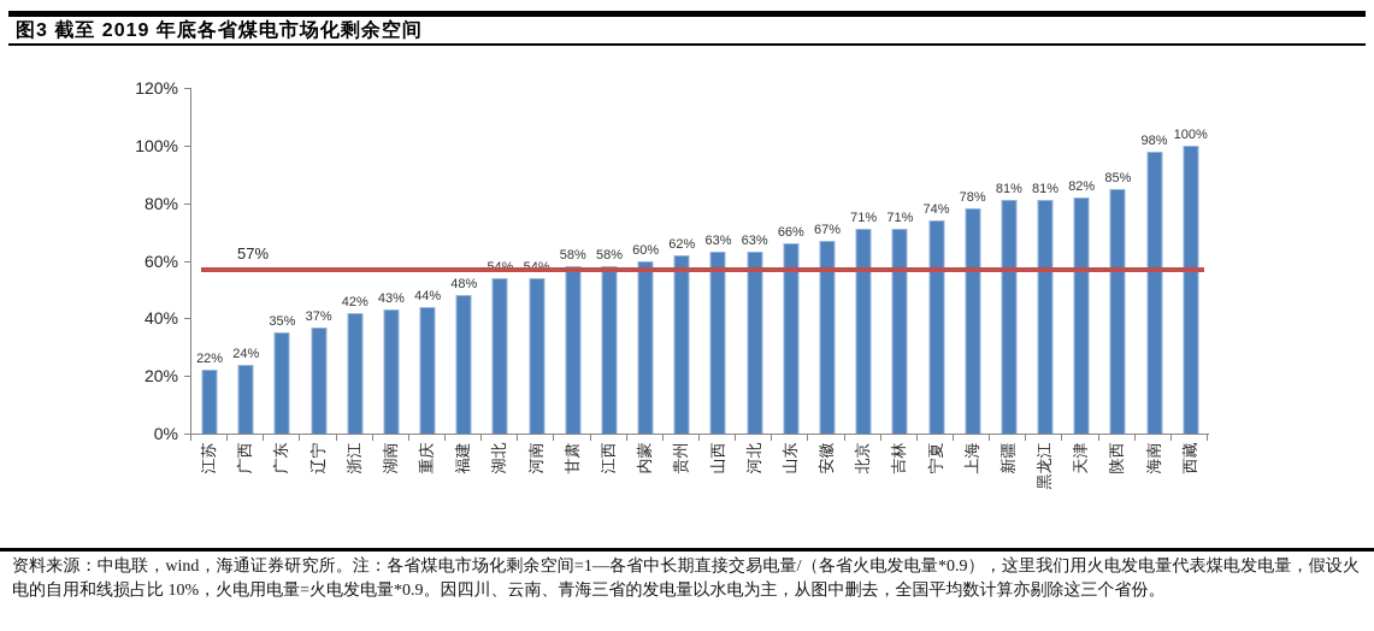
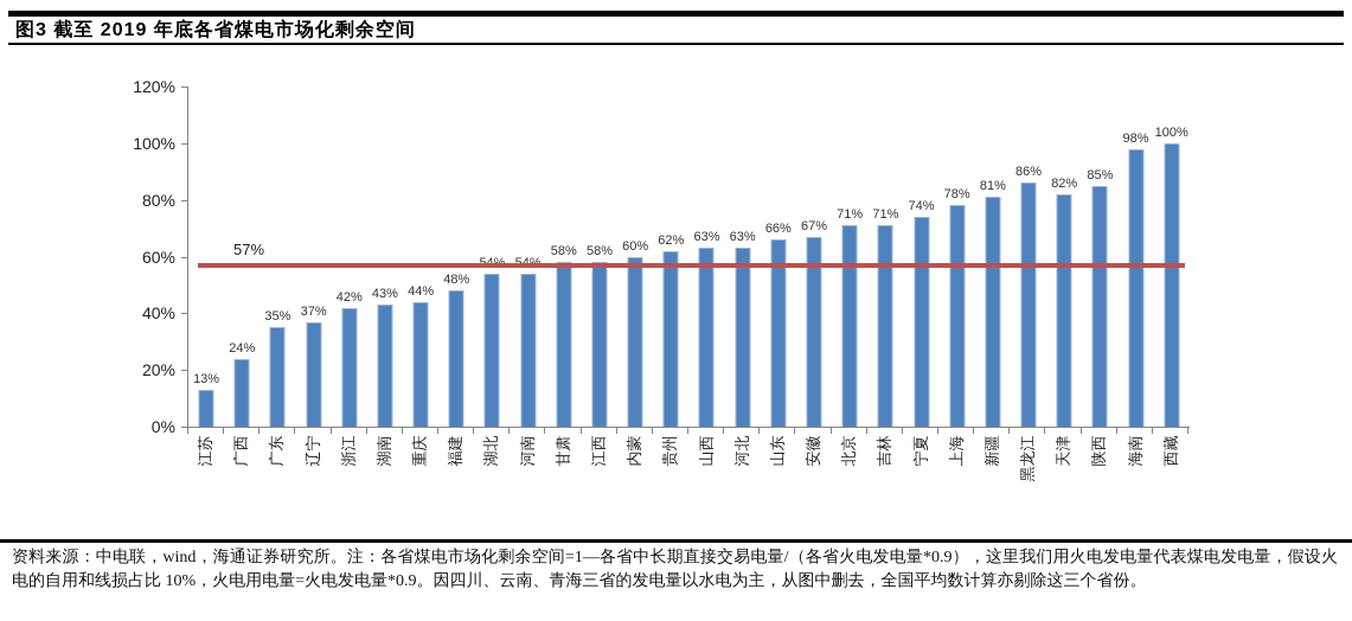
江苏: 22% -> 13%
黑龙江: 81% -> 86%
